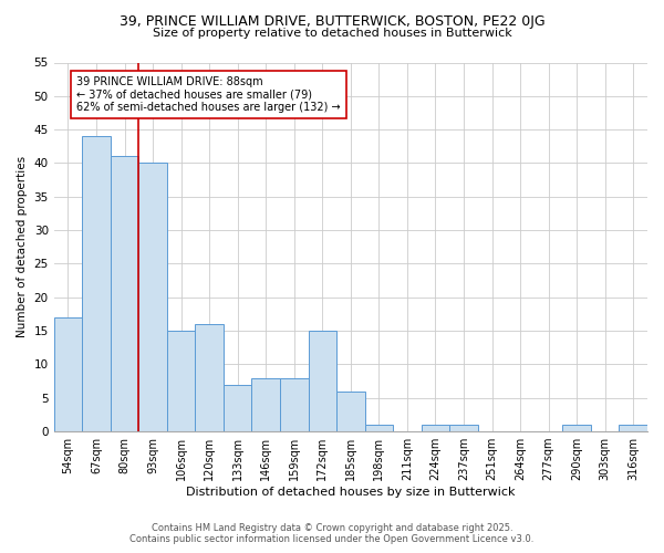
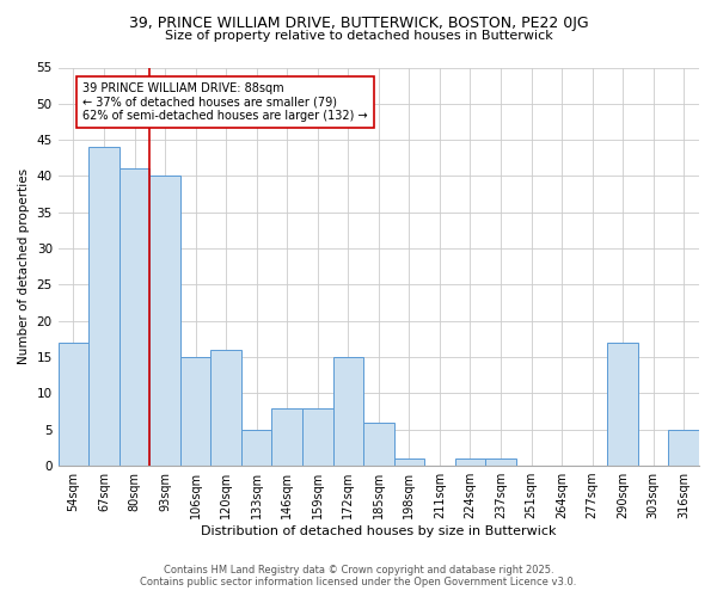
133sqm: 7 -> 5
290sqm: 1 -> 17
316sqm: 1 -> 5
